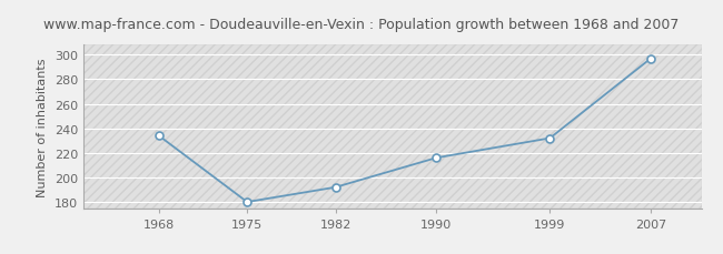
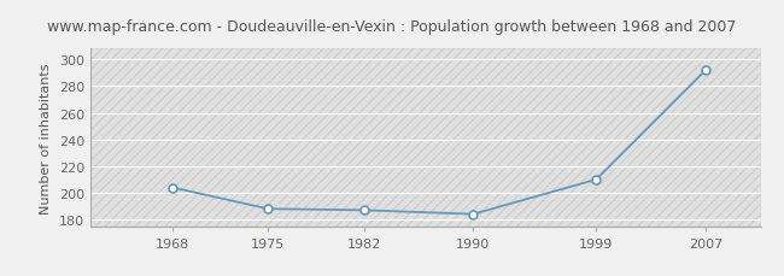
1968: 234 -> 204
1975: 180 -> 188
1982: 192 -> 187
1990: 216 -> 184
1999: 232 -> 210
2007: 297 -> 292
